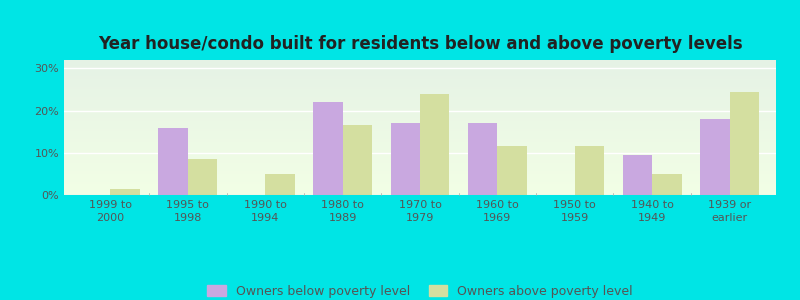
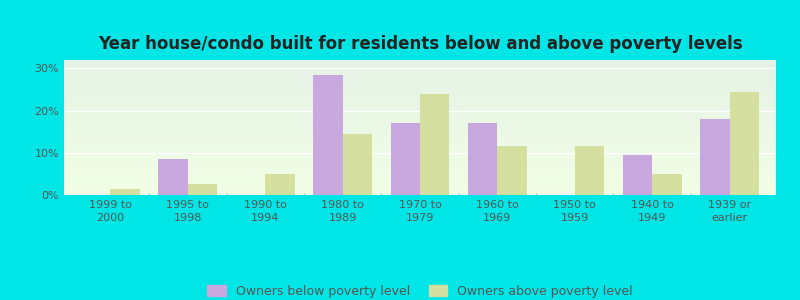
Owners below poverty level/1995 to 1998: 16.0% -> 8.5%
Owners above poverty level/1995 to 1998: 8.5% -> 2.5%
Owners below poverty level/1980 to 1989: 22.0% -> 28.5%
Owners above poverty level/1980 to 1989: 16.5% -> 14.5%
